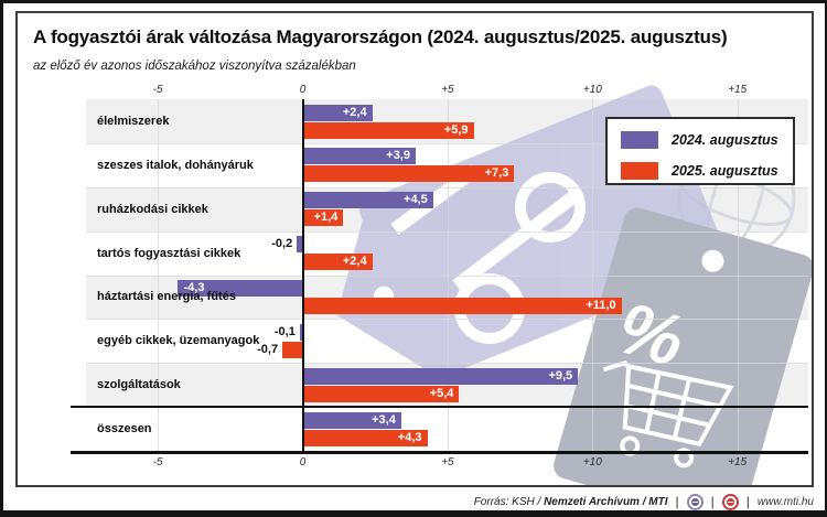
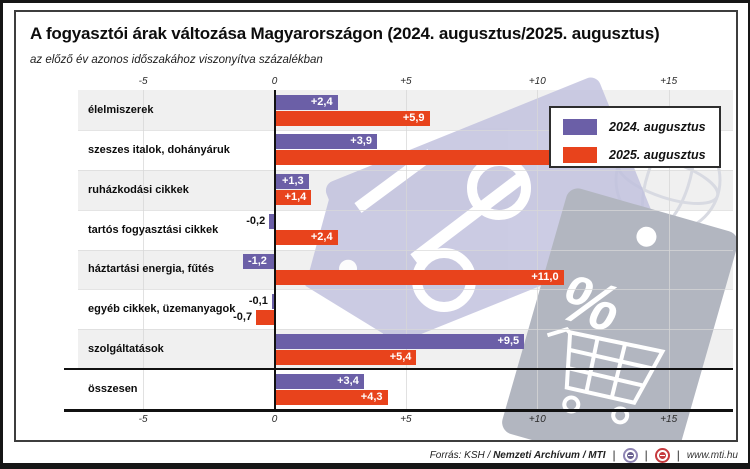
2025. augusztus/szeszes italok, dohányáruk: +7,3 -> +12,5
2024. augusztus/ruházkodási cikkek: +4,5 -> +1,3
2024. augusztus/háztartási energia, fűtés: -4,3 -> -1,2
